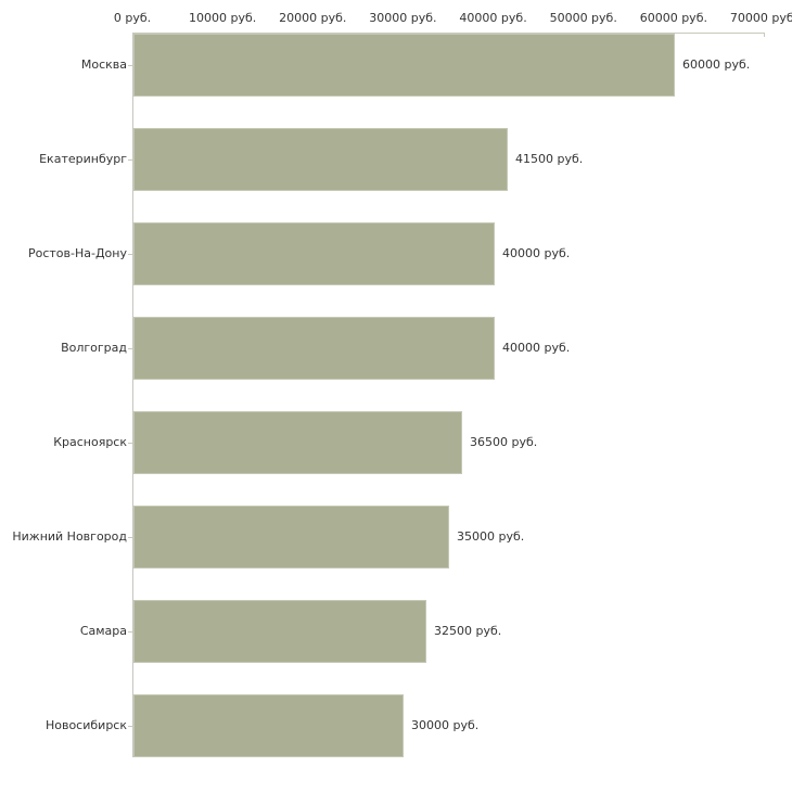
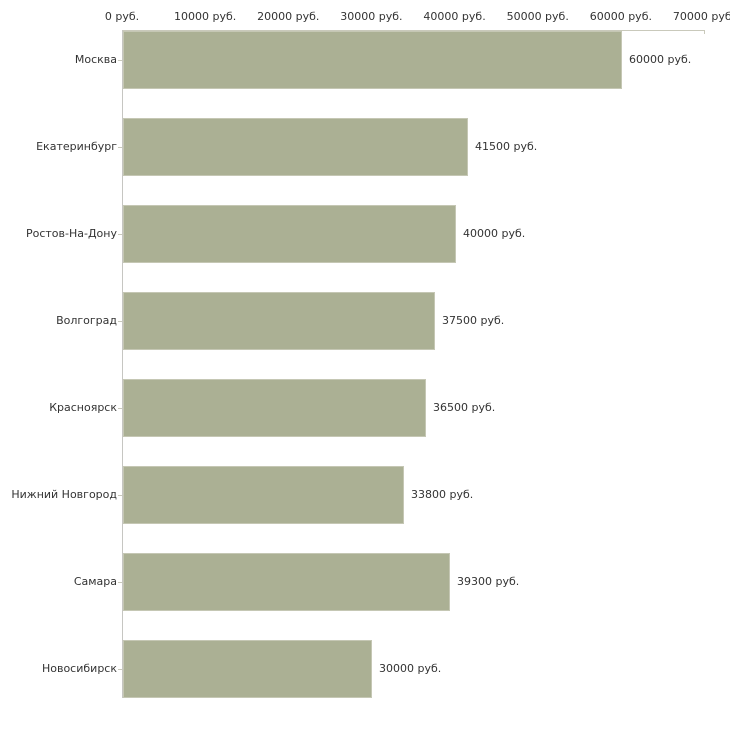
Волгоград: 40000 -> 37500
Нижний Новгород: 35000 -> 33800
Самара: 32500 -> 39300
